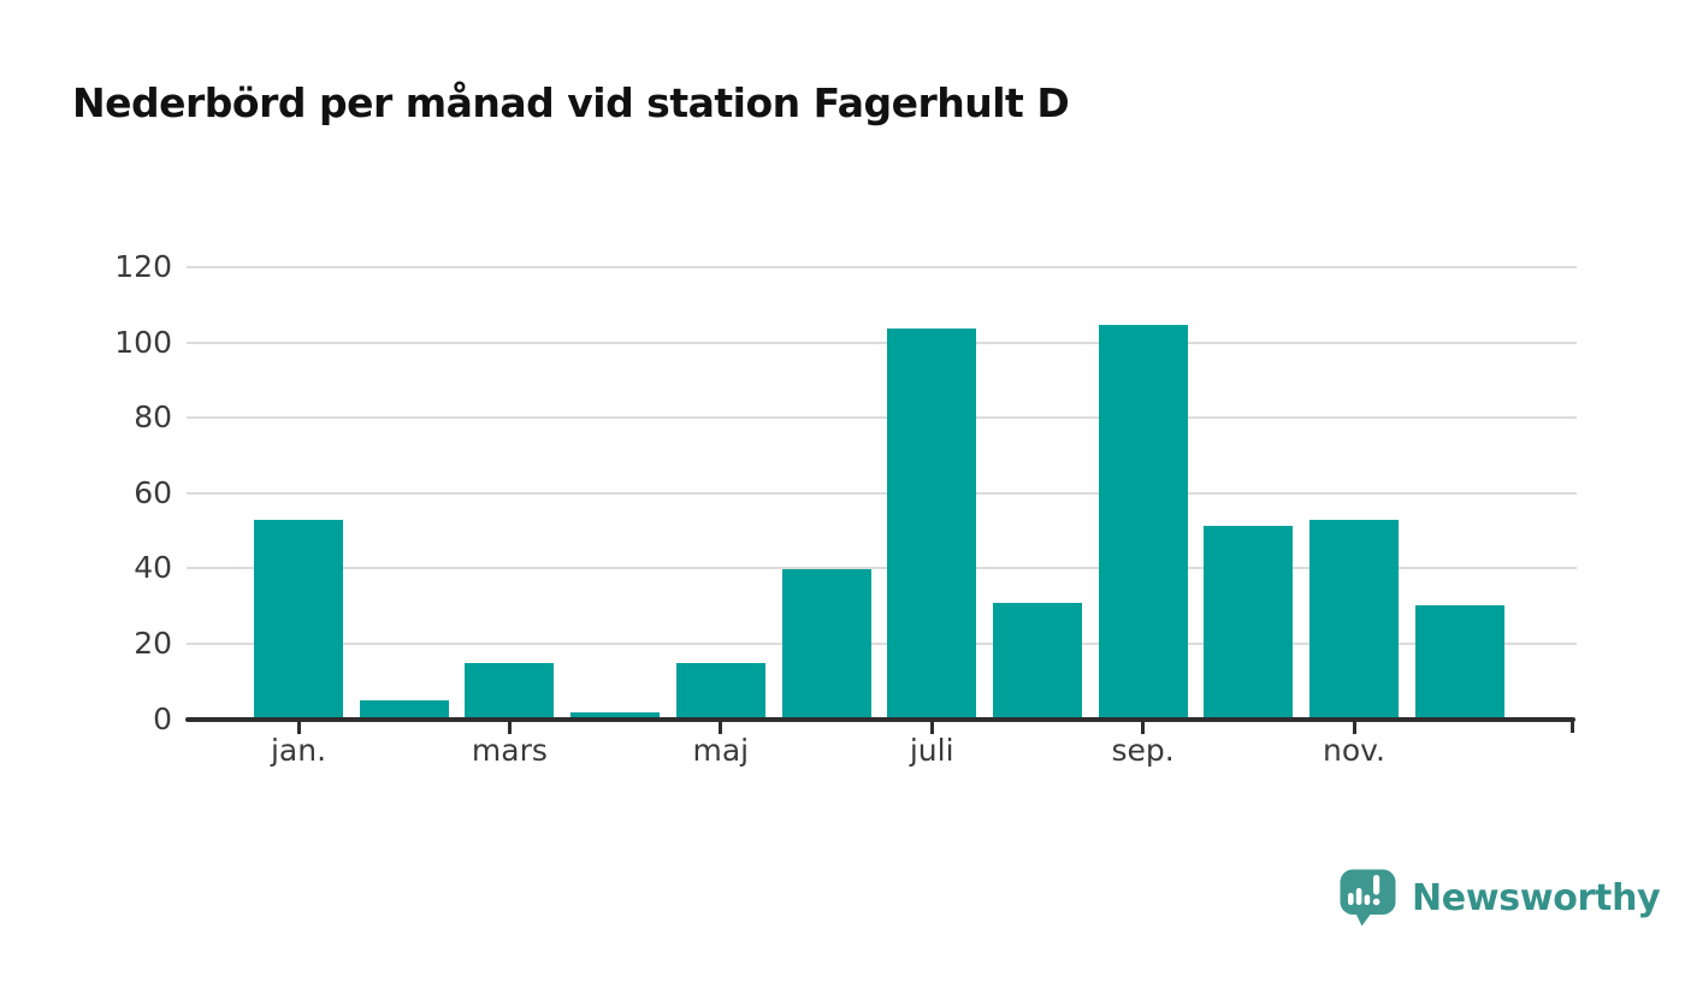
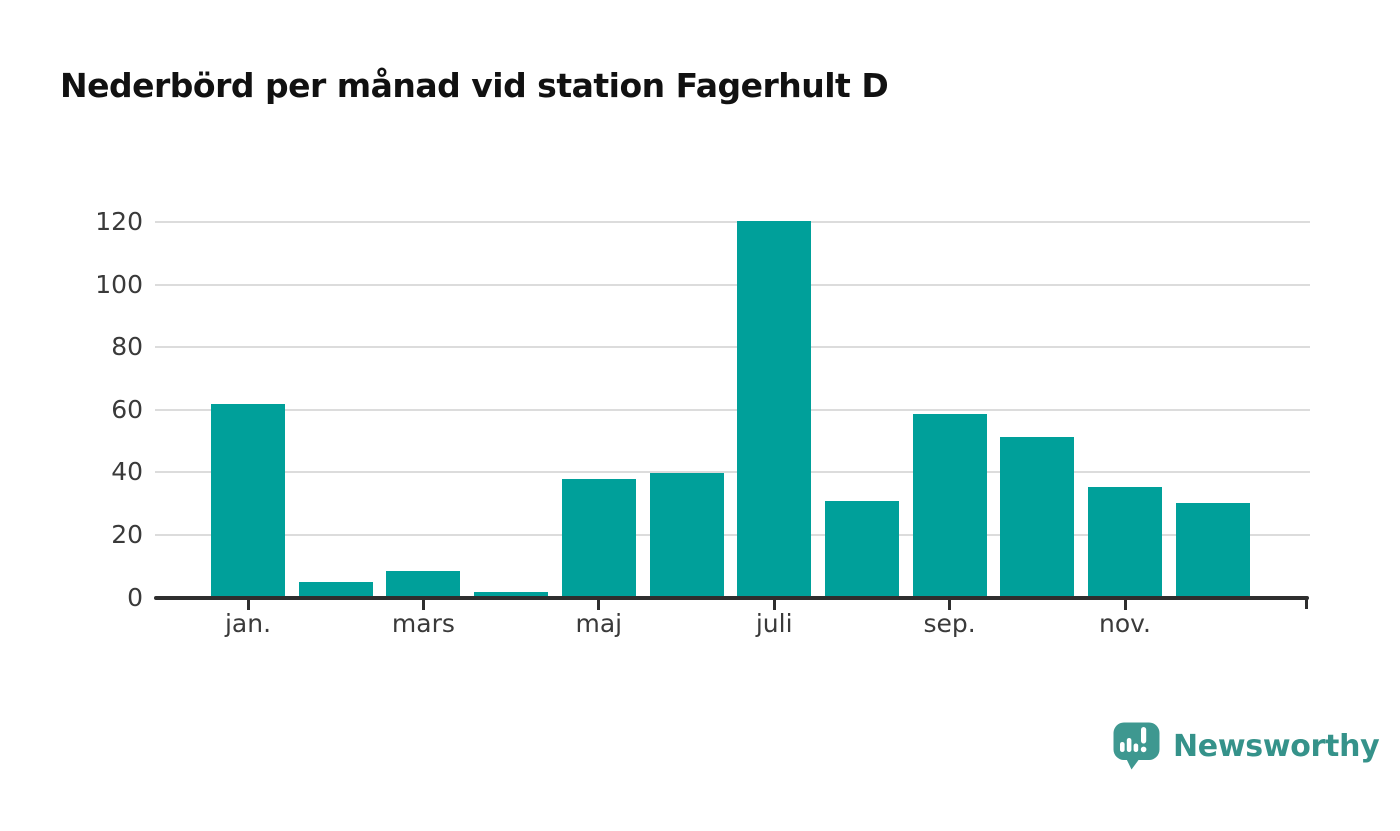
jan.: 53 -> 62
mars: 15 -> 8
maj: 15 -> 38
juli: 104 -> 120
sep.: 105 -> 59
nov.: 53 -> 36
